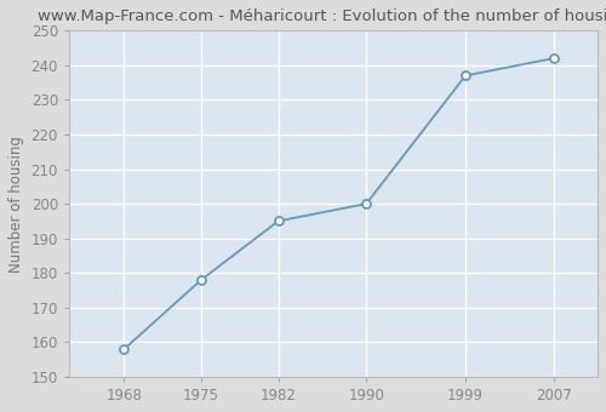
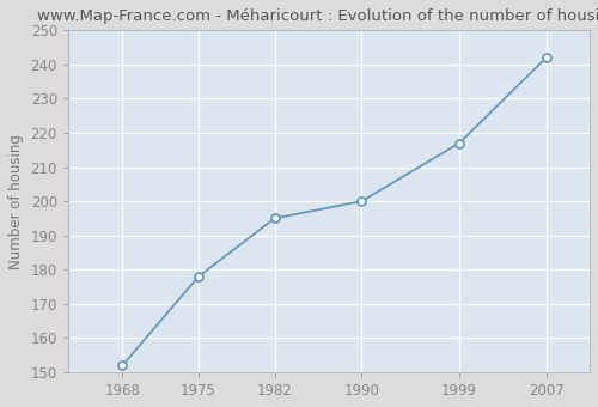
1968: 158 -> 152
1999: 237 -> 217
